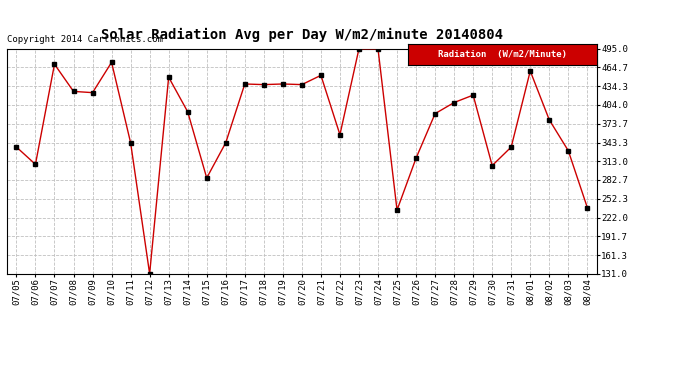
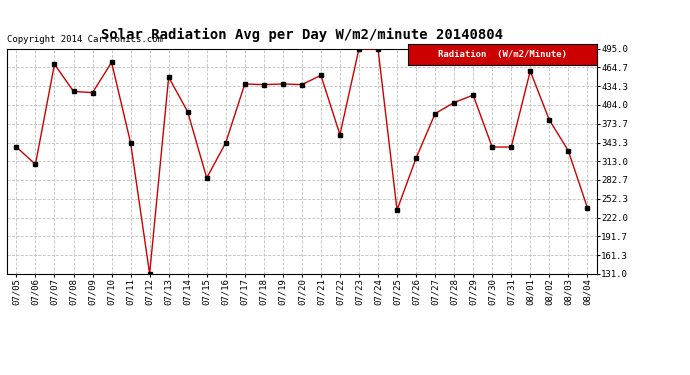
07/30: 306 -> 336
